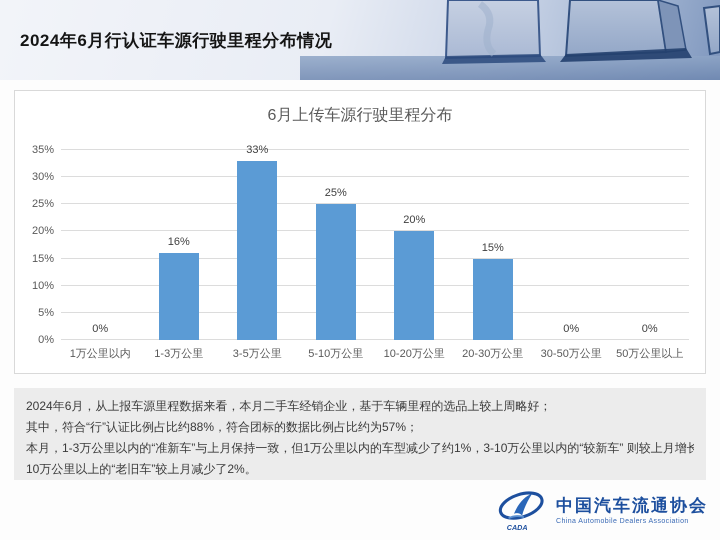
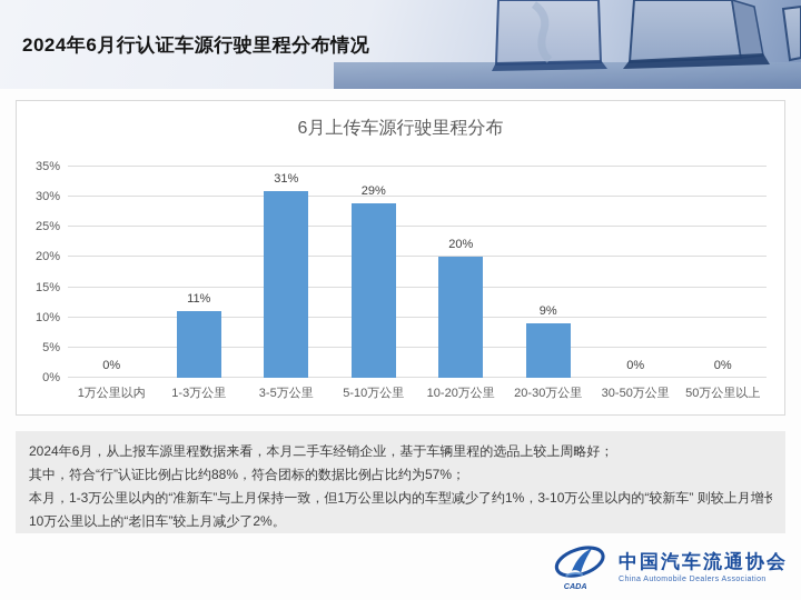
1-3万公里: 16% -> 11%
3-5万公里: 33% -> 31%
5-10万公里: 25% -> 29%
20-30万公里: 15% -> 9%
